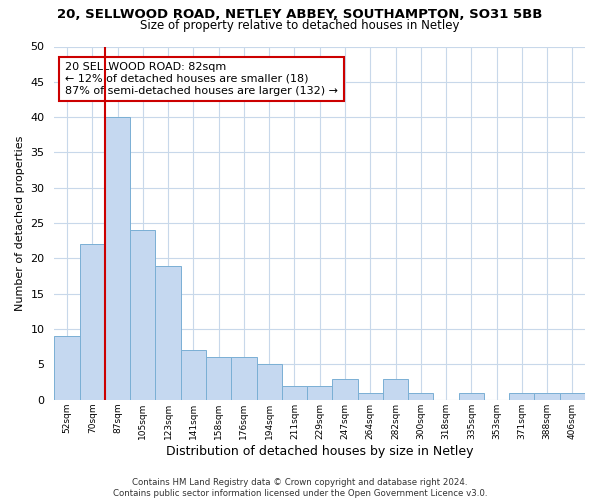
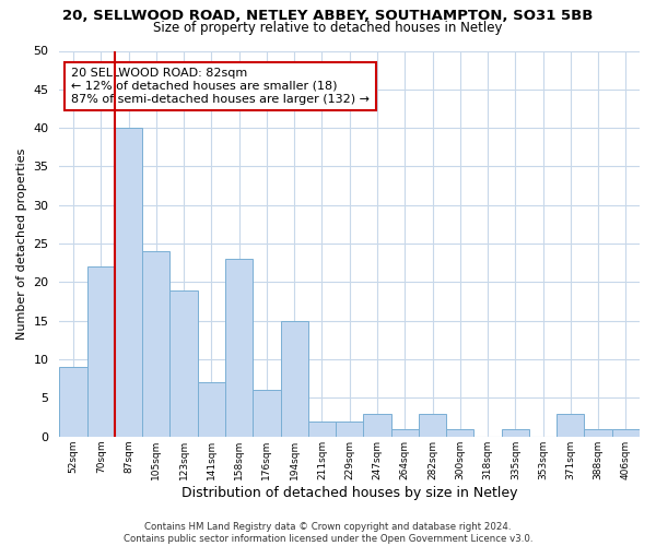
158sqm: 6 -> 23
194sqm: 5 -> 15
371sqm: 1 -> 3
